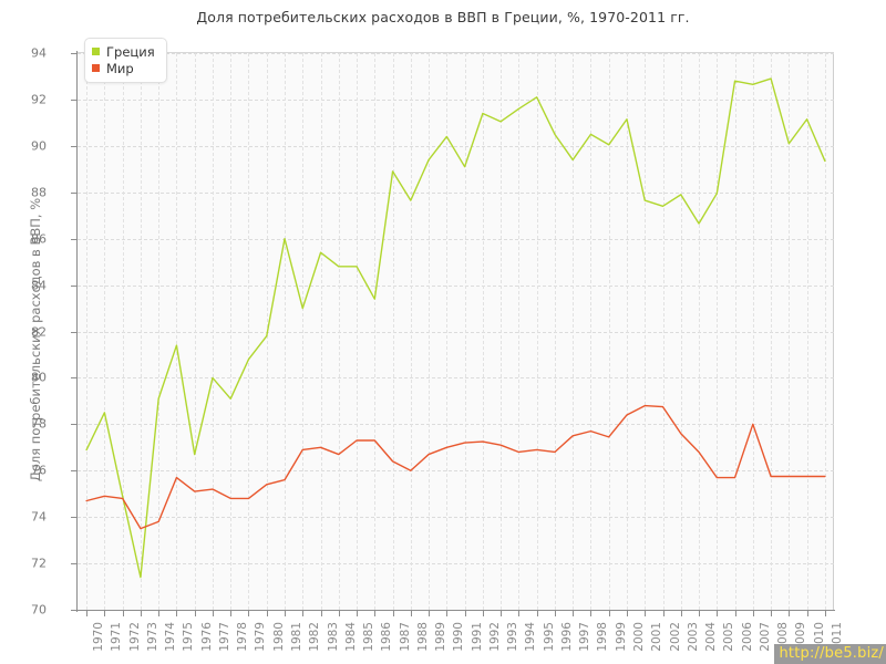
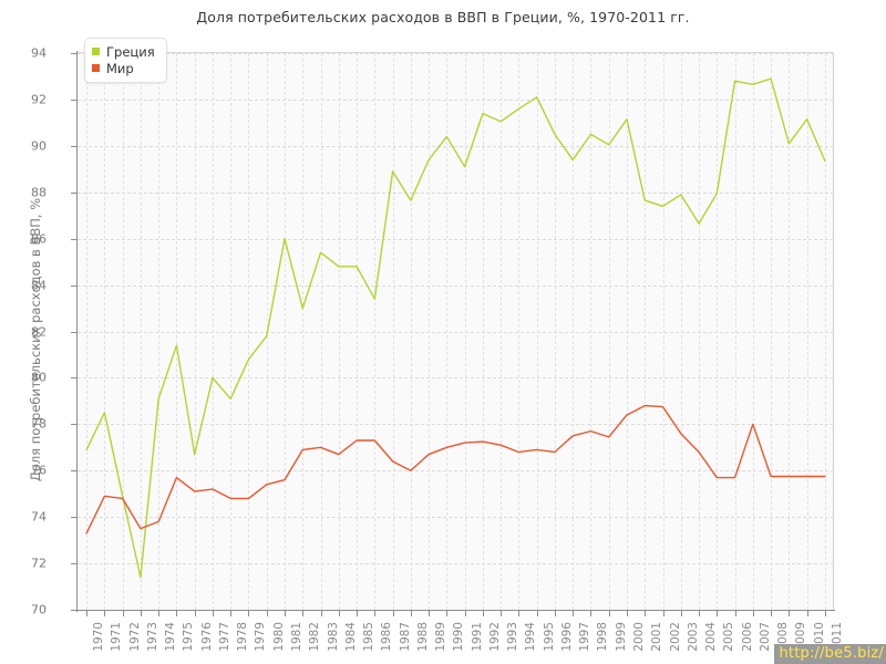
Мир/1970: 74.7 -> 73.3
